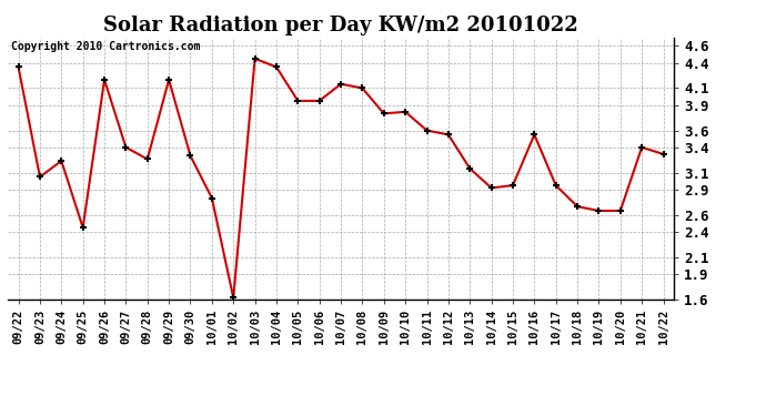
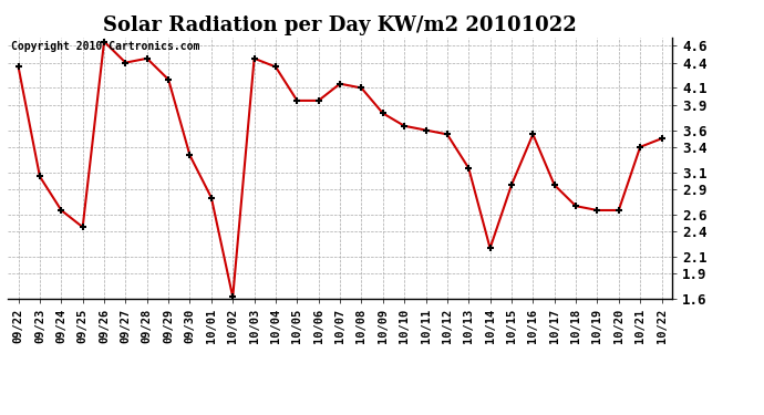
09/24: 3.24 -> 2.65
09/26: 4.20 -> 4.65
09/27: 3.40 -> 4.40
09/28: 3.26 -> 4.45
10/10: 3.82 -> 3.65
10/14: 2.92 -> 2.20
10/22: 3.32 -> 3.50
